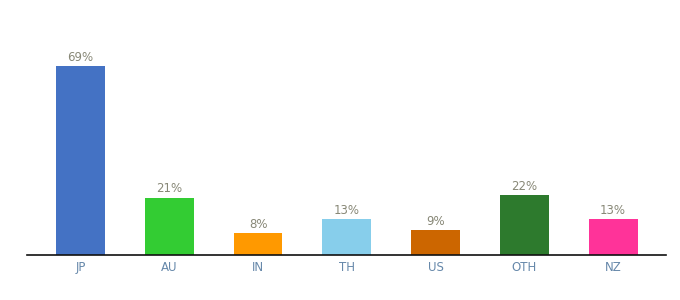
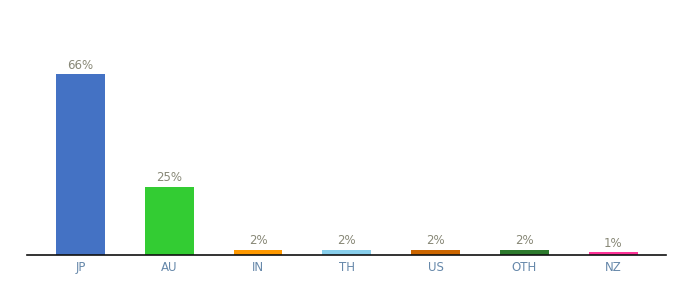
JP: 69% -> 66%
AU: 21% -> 25%
IN: 8% -> 2%
TH: 13% -> 2%
US: 9% -> 2%
OTH: 22% -> 2%
NZ: 13% -> 1%
